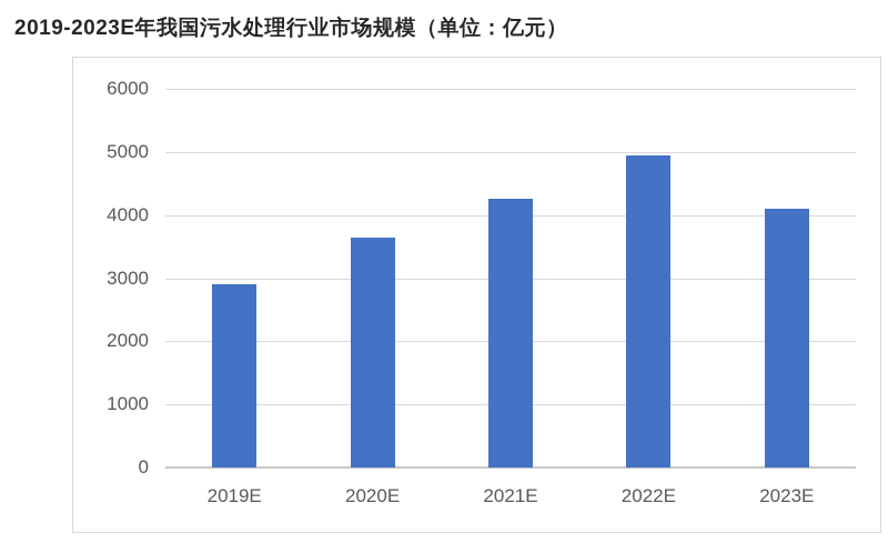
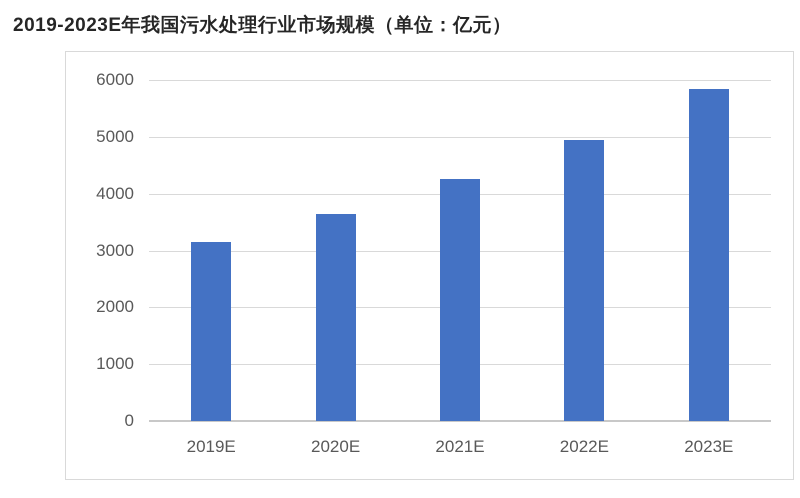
2019E: 2900 -> 3200
2023E: 4100 -> 5800
